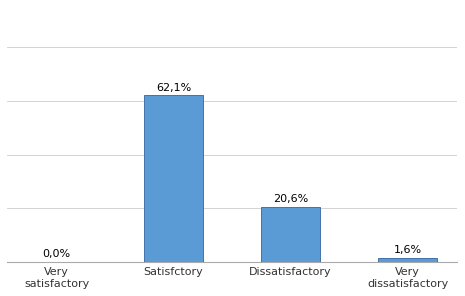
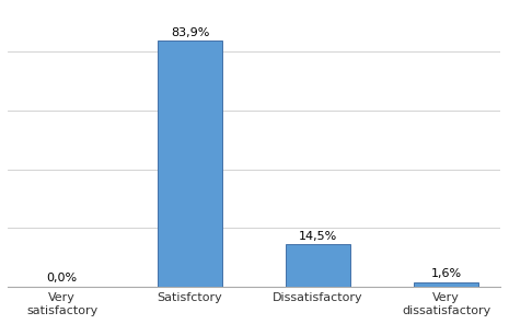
Satisfctory: 62,1% -> 83,9%
Dissatisfactory: 20,6% -> 14,5%
